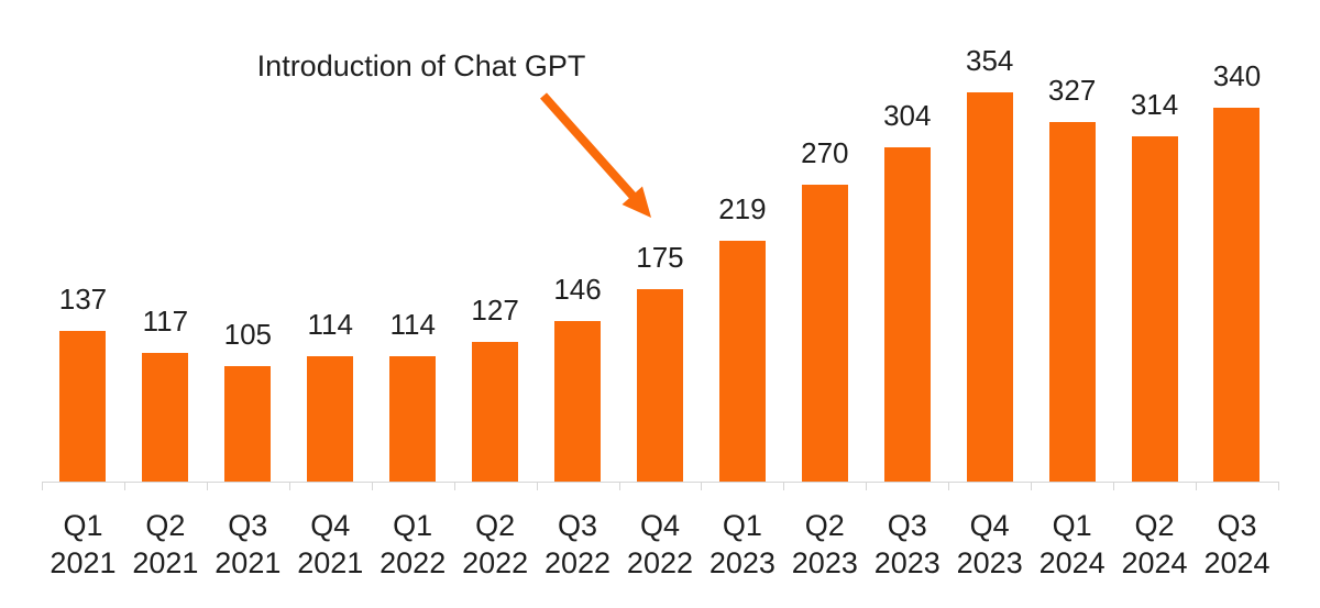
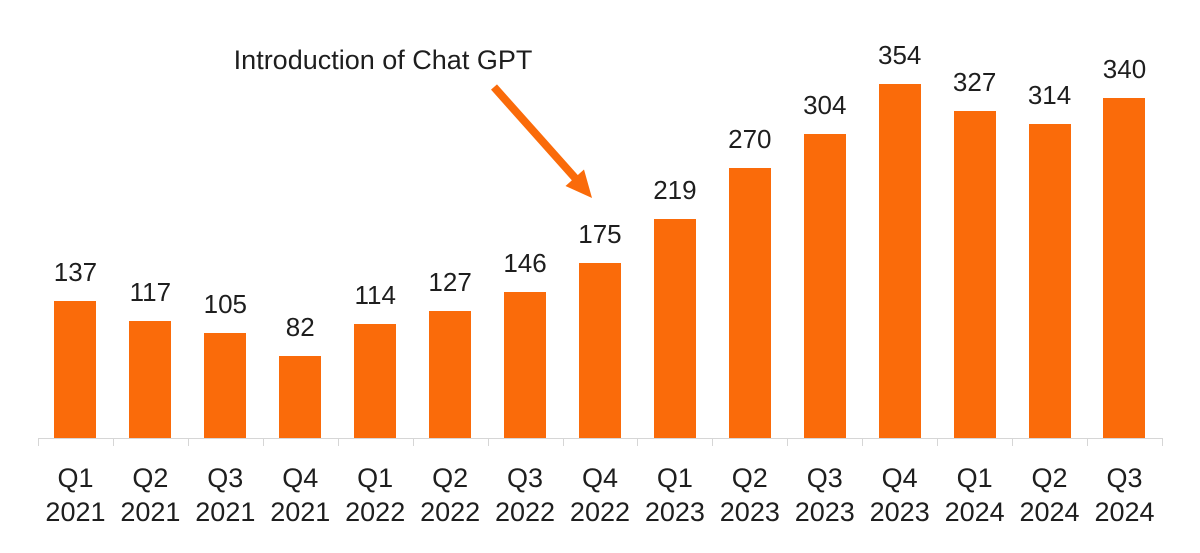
Q4 2021: 114 -> 82
